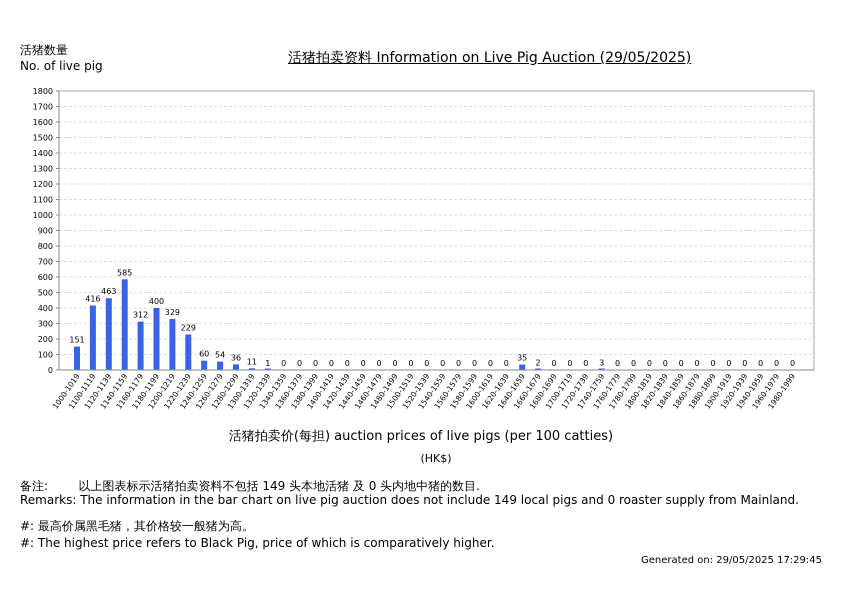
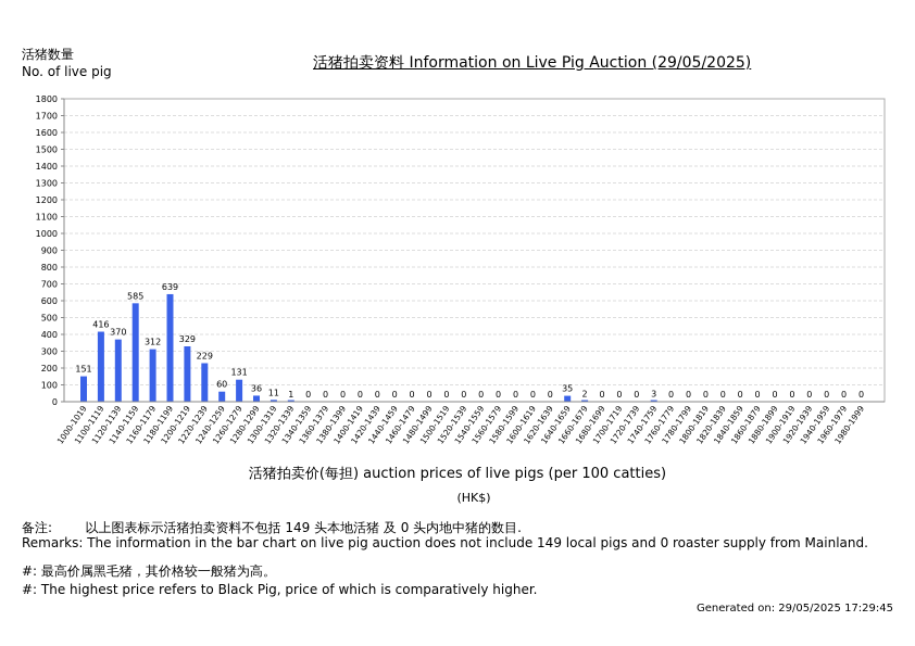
1120-1139: 463 -> 370
1180-1199: 400 -> 639
1260-1279: 54 -> 131
